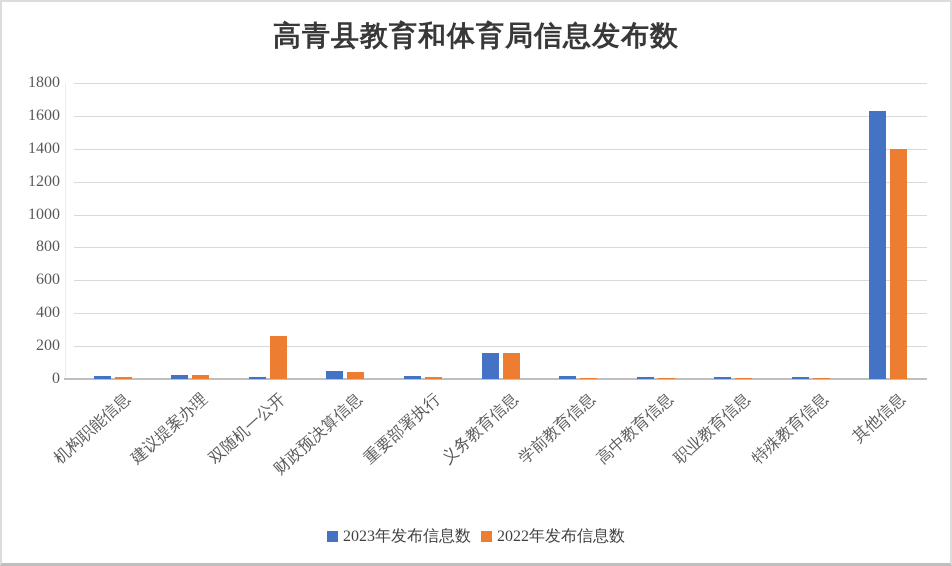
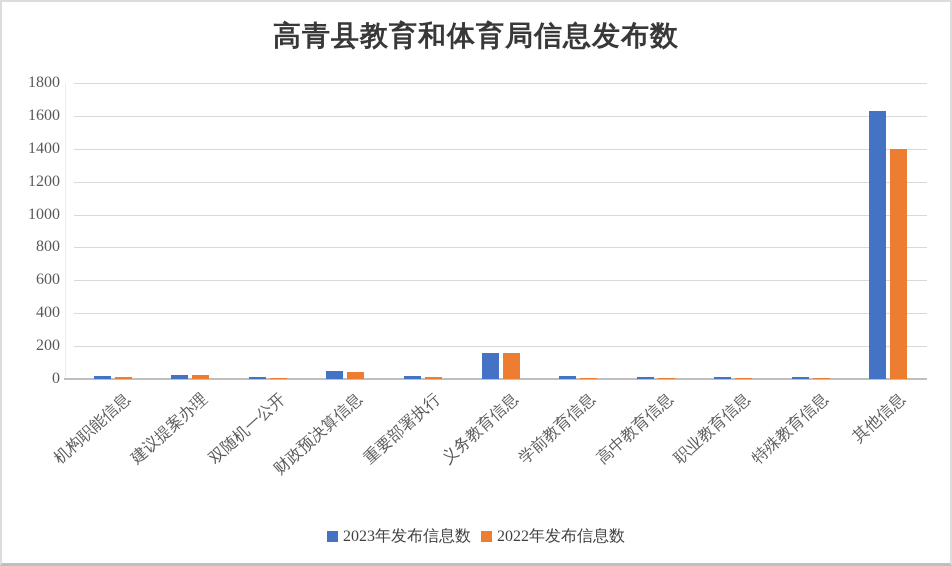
2022年发布信息数/双随机一公开: 260 -> 10
